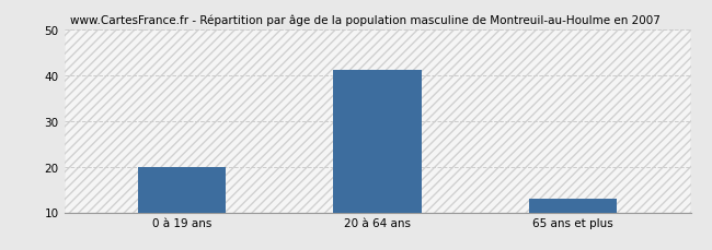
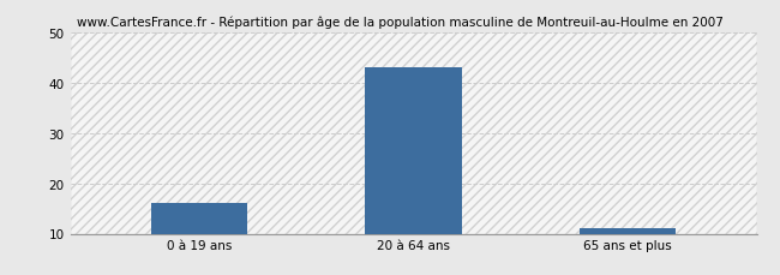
0 à 19 ans: 20 -> 16
20 à 64 ans: 41 -> 43
65 ans et plus: 13 -> 11
